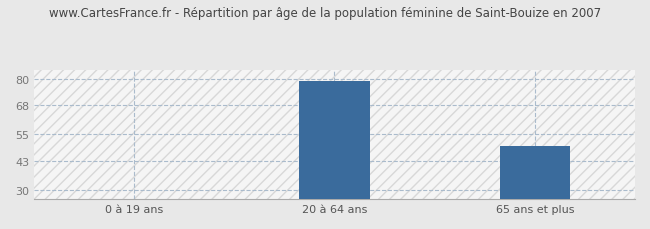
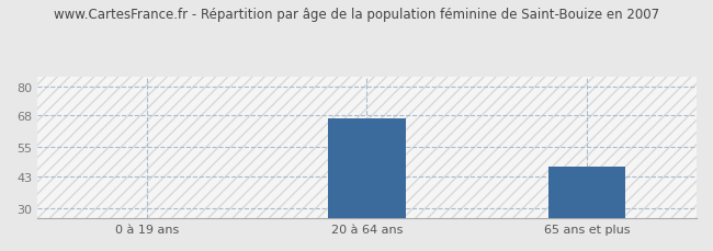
20 à 64 ans: 79 -> 67
65 ans et plus: 50 -> 47
